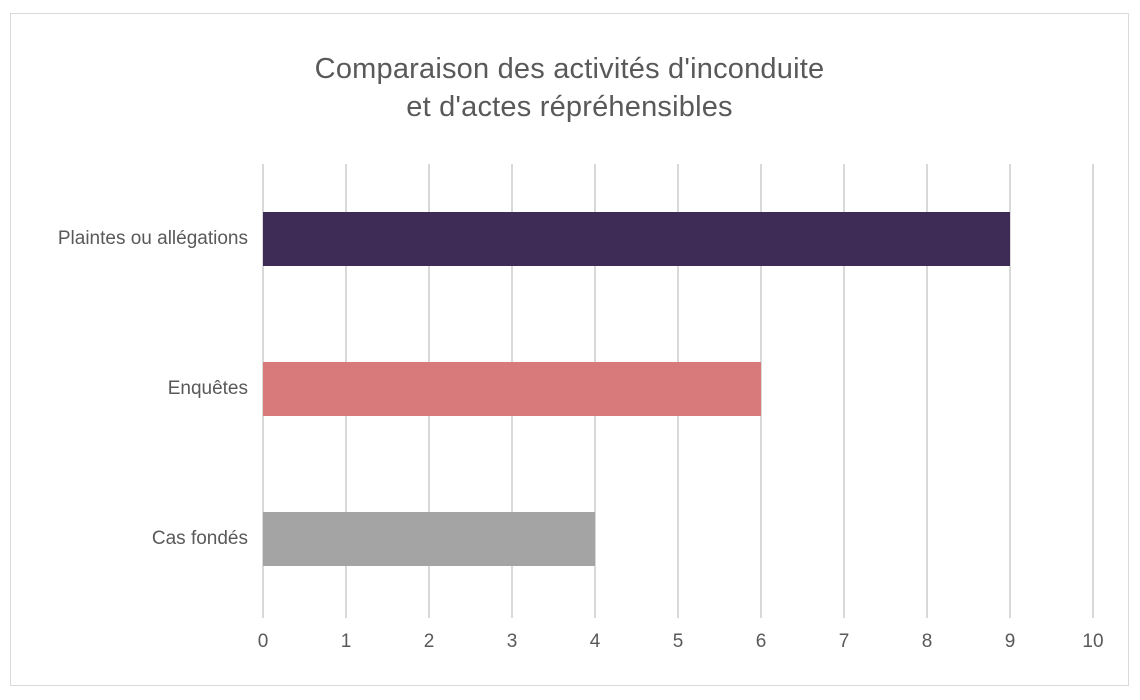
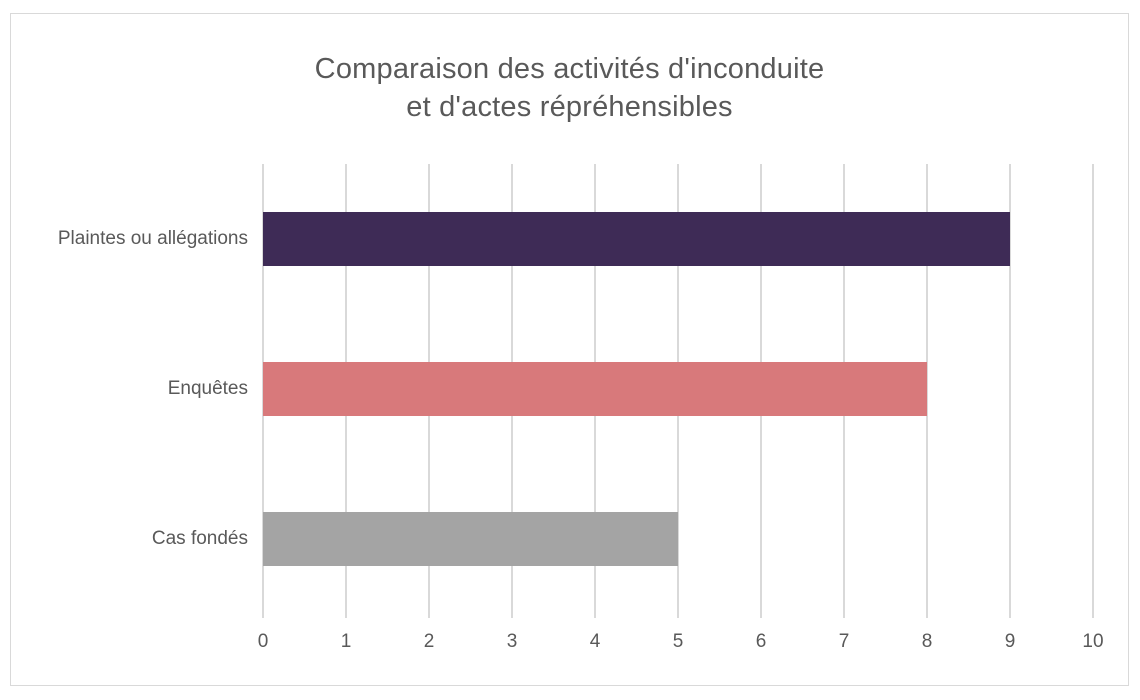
Enquêtes: 6 -> 8
Cas fondés: 4 -> 5
